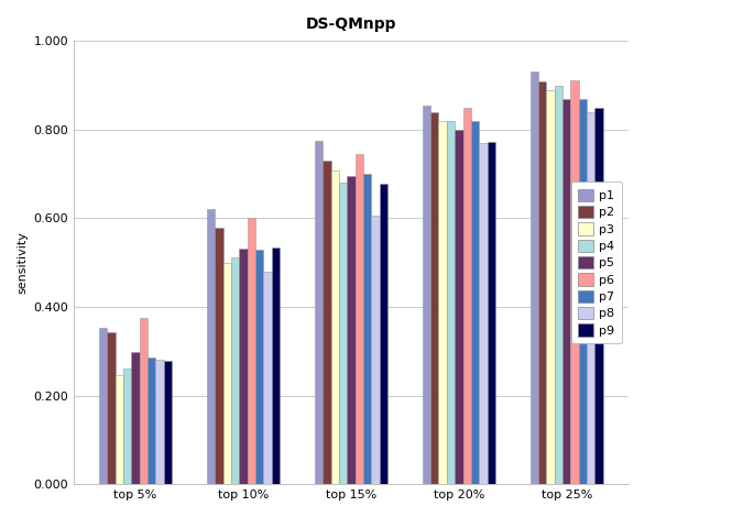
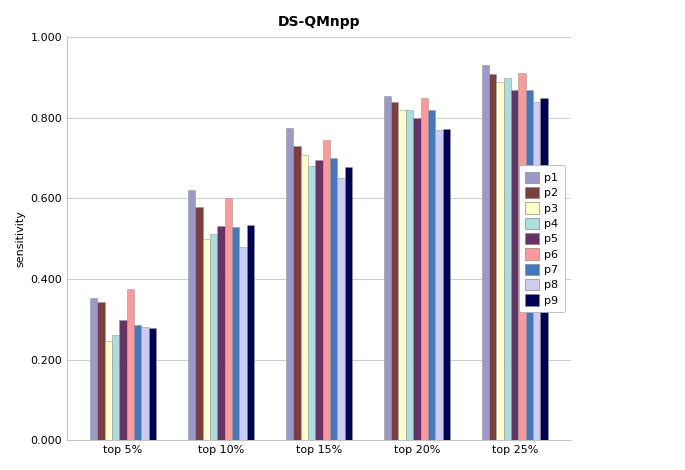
p8/top 15%: 0.605 -> 0.650
